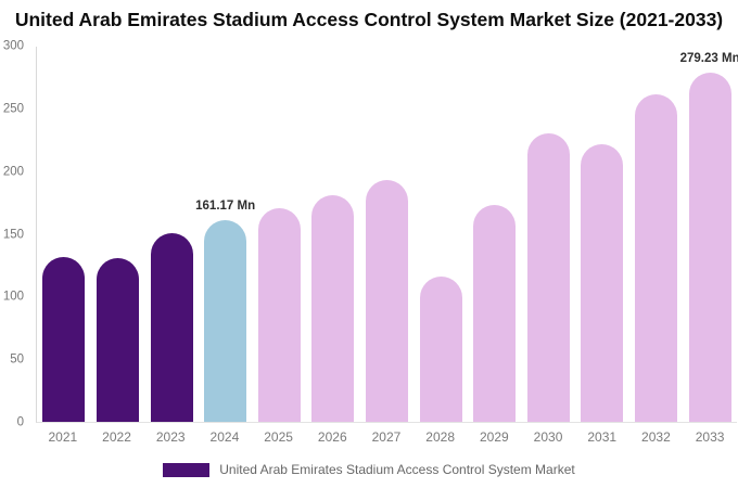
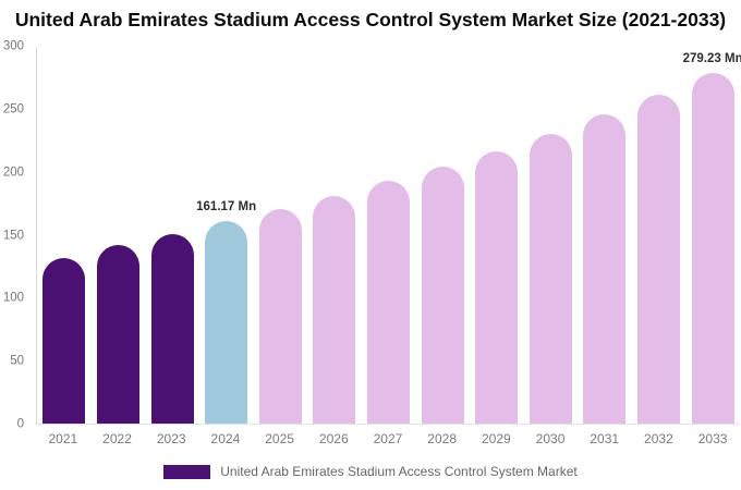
2022: 131 -> 142
2028: 116 -> 205
2029: 173 -> 217
2031: 222 -> 246
